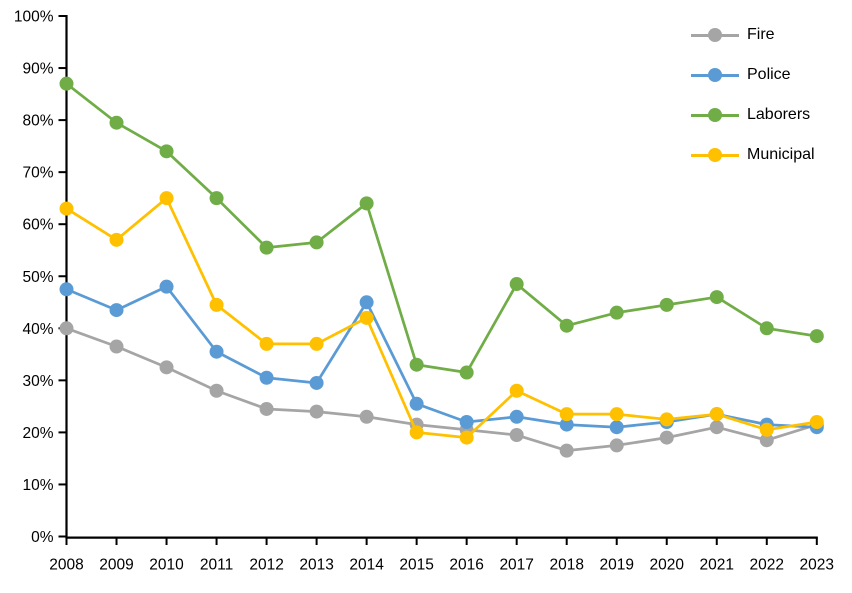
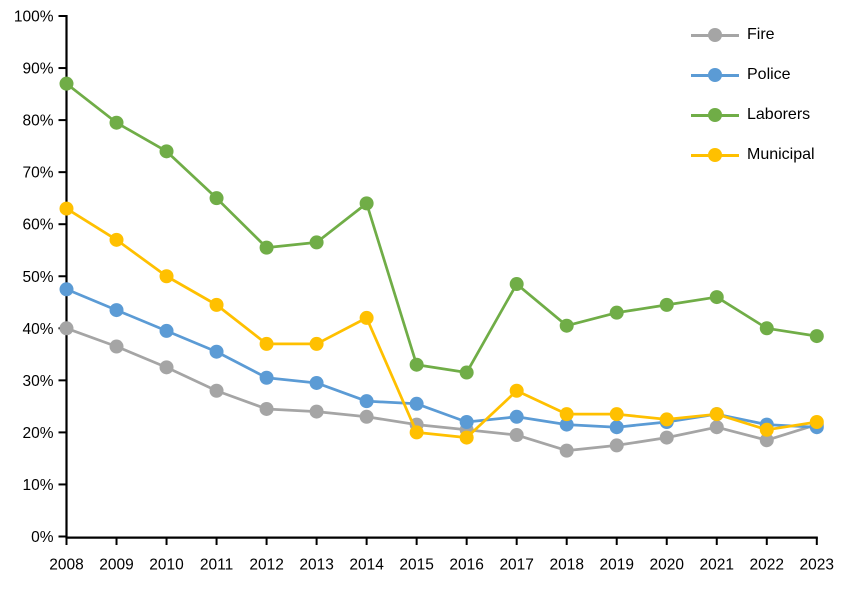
Police/2010: 48% -> 40%
Municipal/2010: 65% -> 50%
Police/2014: 45% -> 26%
